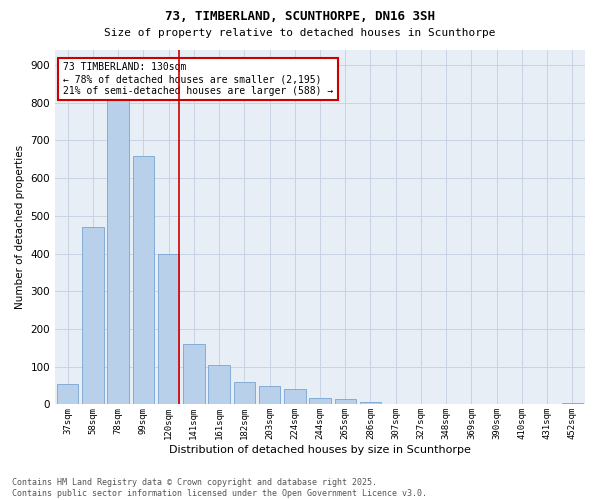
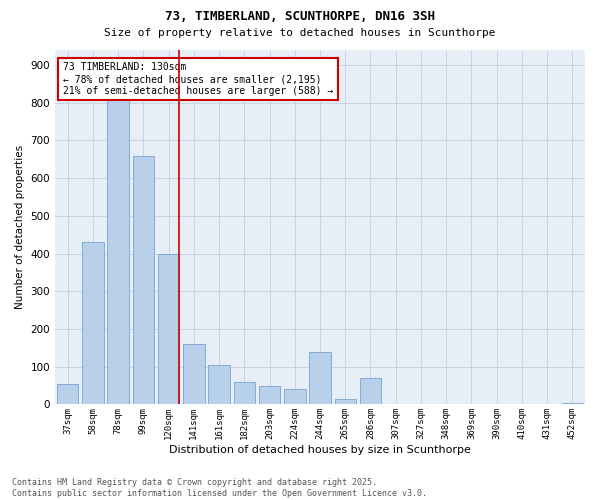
58sqm: 470 -> 430
244sqm: 18 -> 140
286sqm: 7 -> 70
